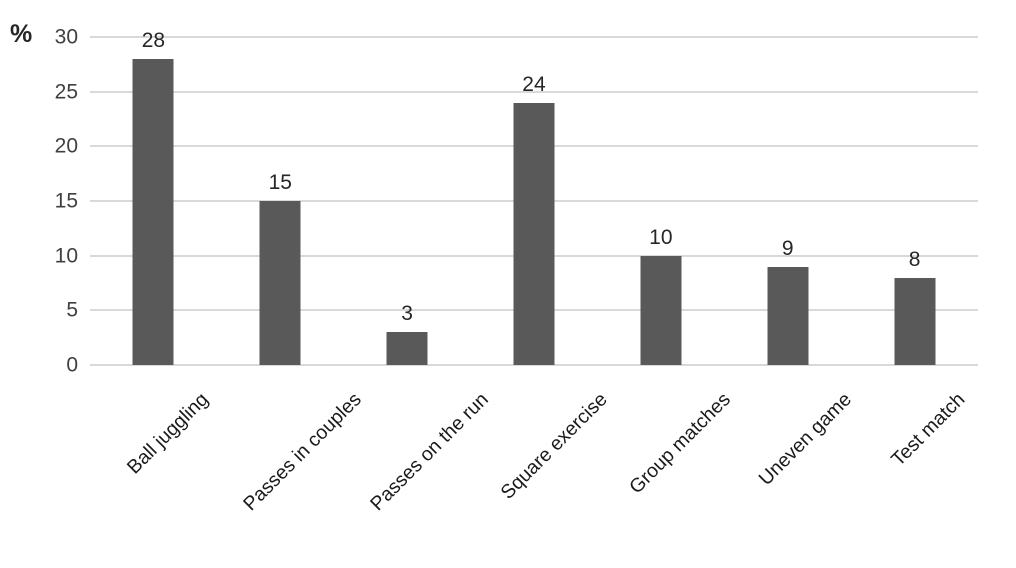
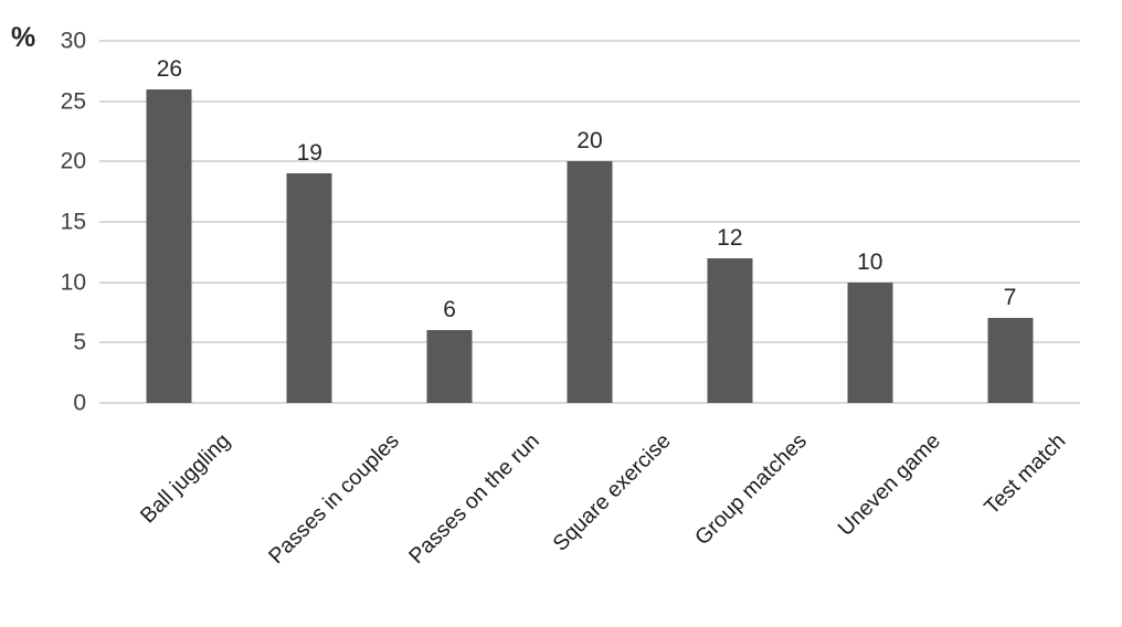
Ball juggling: 28 -> 26
Passes in couples: 15 -> 19
Passes on the run: 3 -> 6
Square exercise: 24 -> 20
Group matches: 10 -> 12
Uneven game: 9 -> 10
Test match: 8 -> 7
